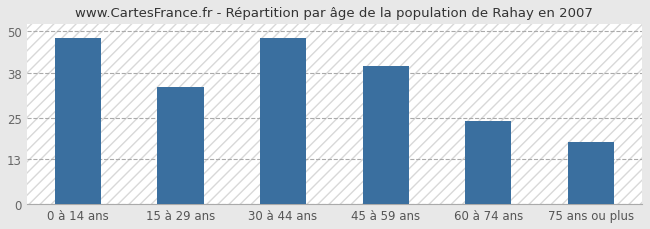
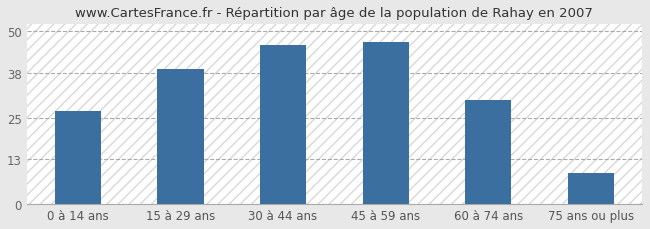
0 à 14 ans: 48 -> 27
15 à 29 ans: 34 -> 39
30 à 44 ans: 48 -> 46
45 à 59 ans: 40 -> 47
60 à 74 ans: 24 -> 30
75 ans ou plus: 18 -> 9
